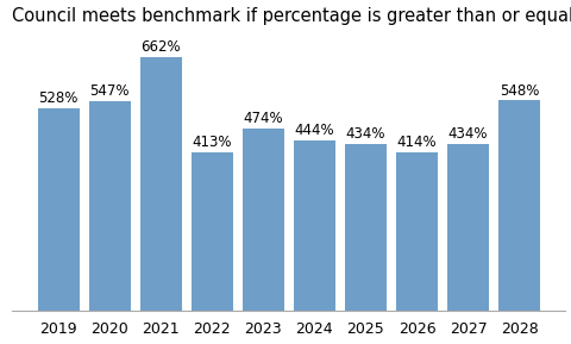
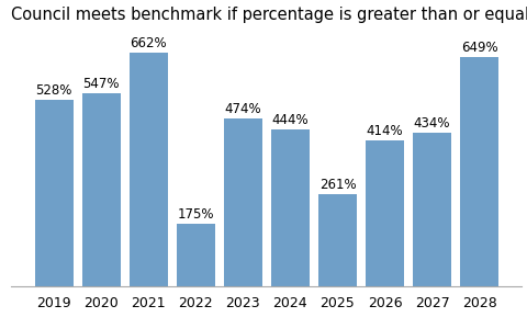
2022: 413% -> 175%
2025: 434% -> 261%
2028: 548% -> 649%
